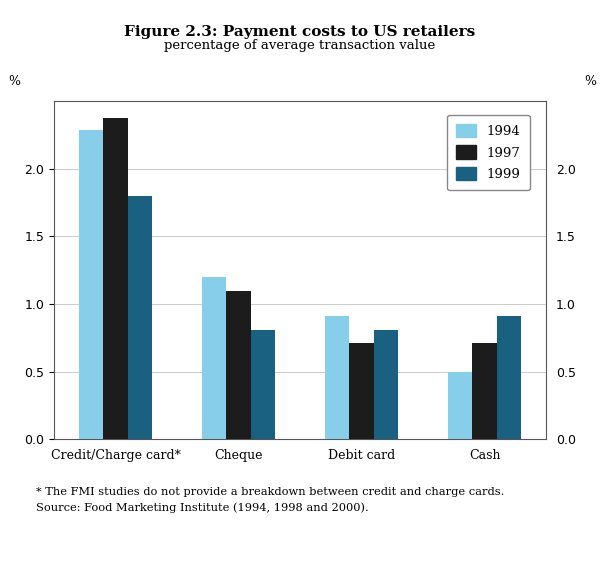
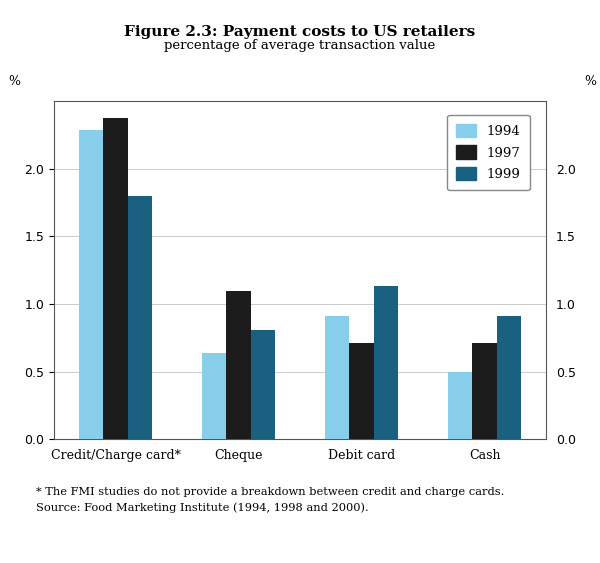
1994/Cheque: 1.20 -> 0.64
1999/Debit card: 0.81 -> 1.13
